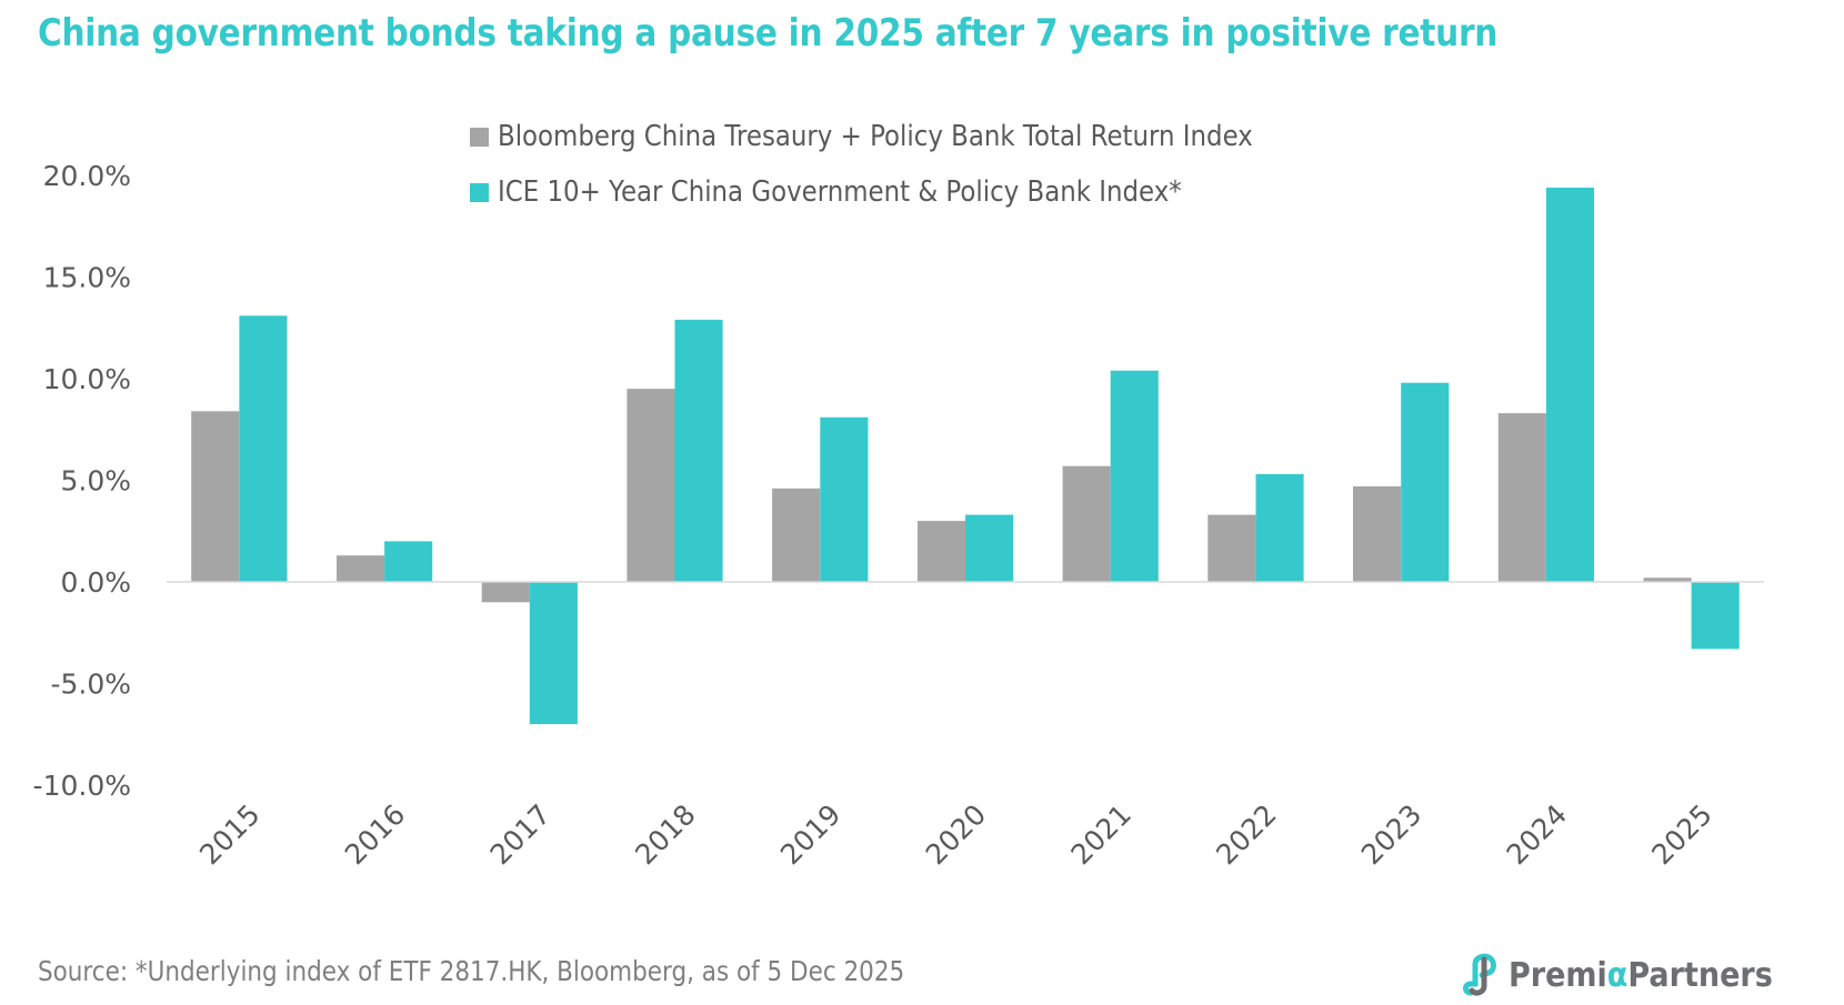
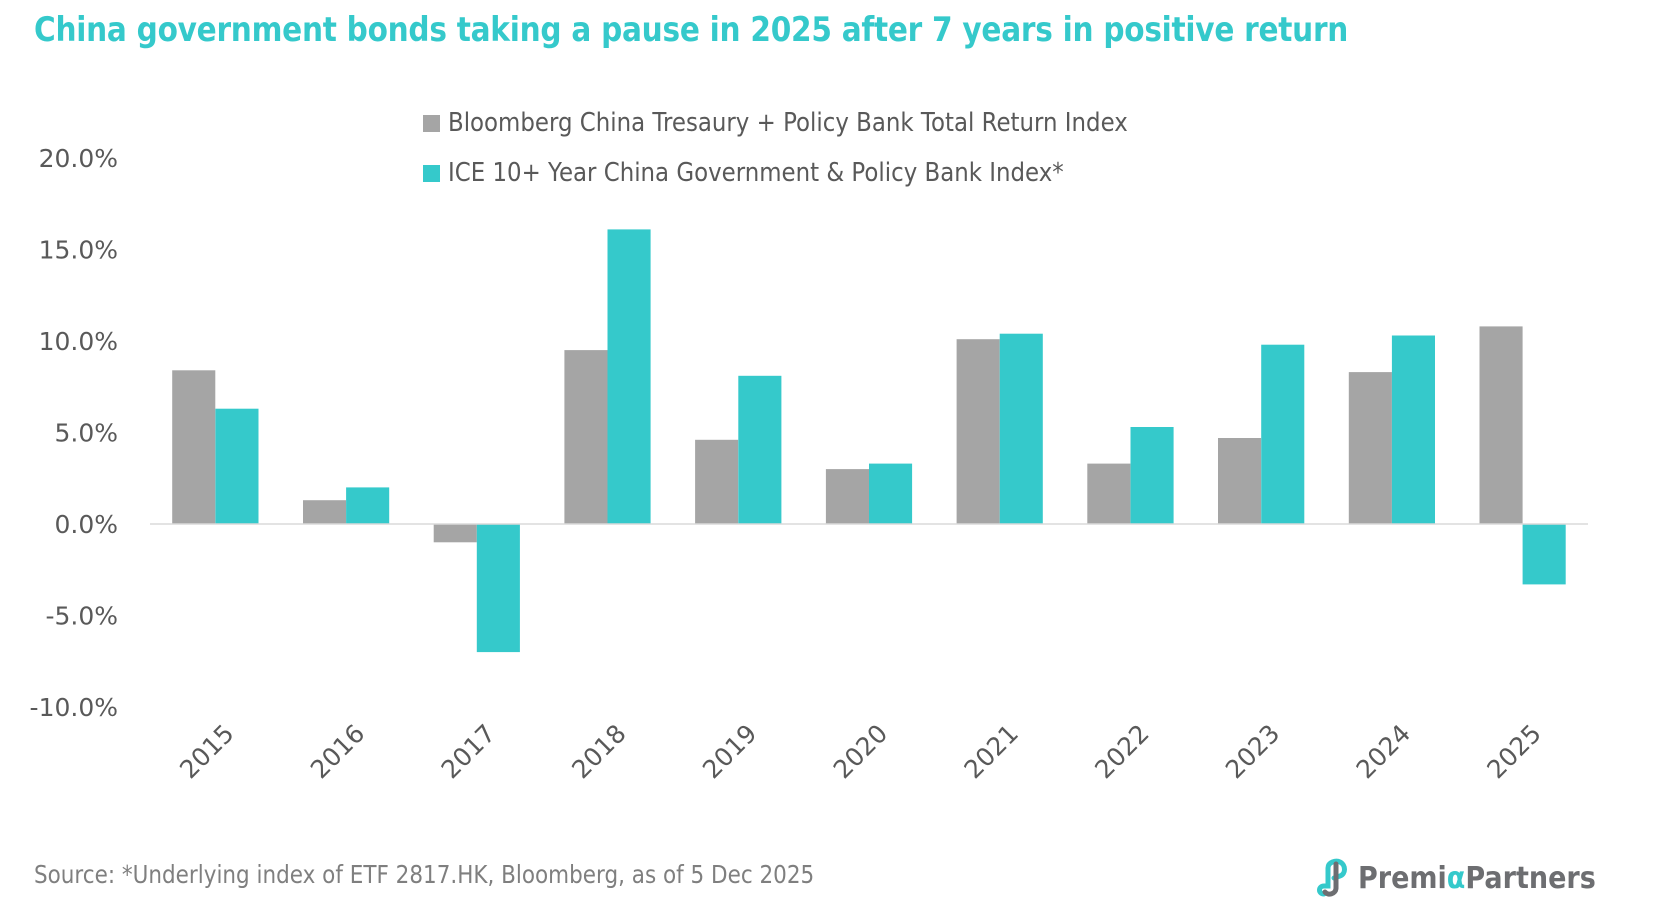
ICE 10+ Year China Government & Policy Bank Index*/2015: 13.1% -> 6.3%
ICE 10+ Year China Government & Policy Bank Index*/2018: 12.9% -> 16.1%
Bloomberg China Tresaury + Policy Bank Total Return Index/2021: 5.7% -> 10.1%
ICE 10+ Year China Government & Policy Bank Index*/2024: 19.4% -> 10.3%
Bloomberg China Tresaury + Policy Bank Total Return Index/2025: 0.2% -> 10.8%
